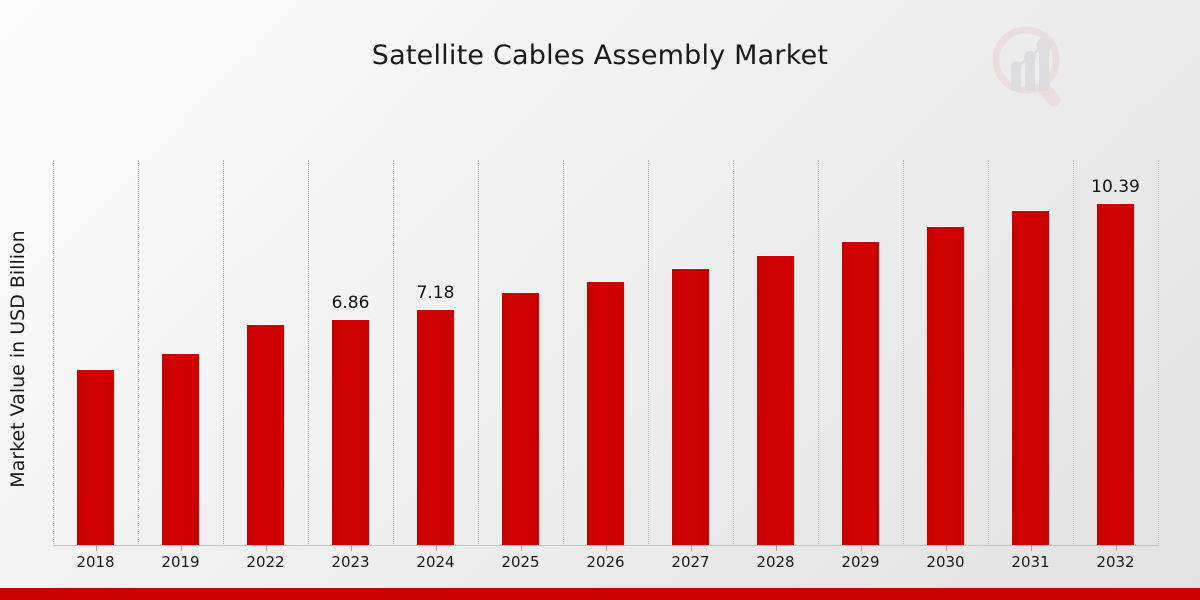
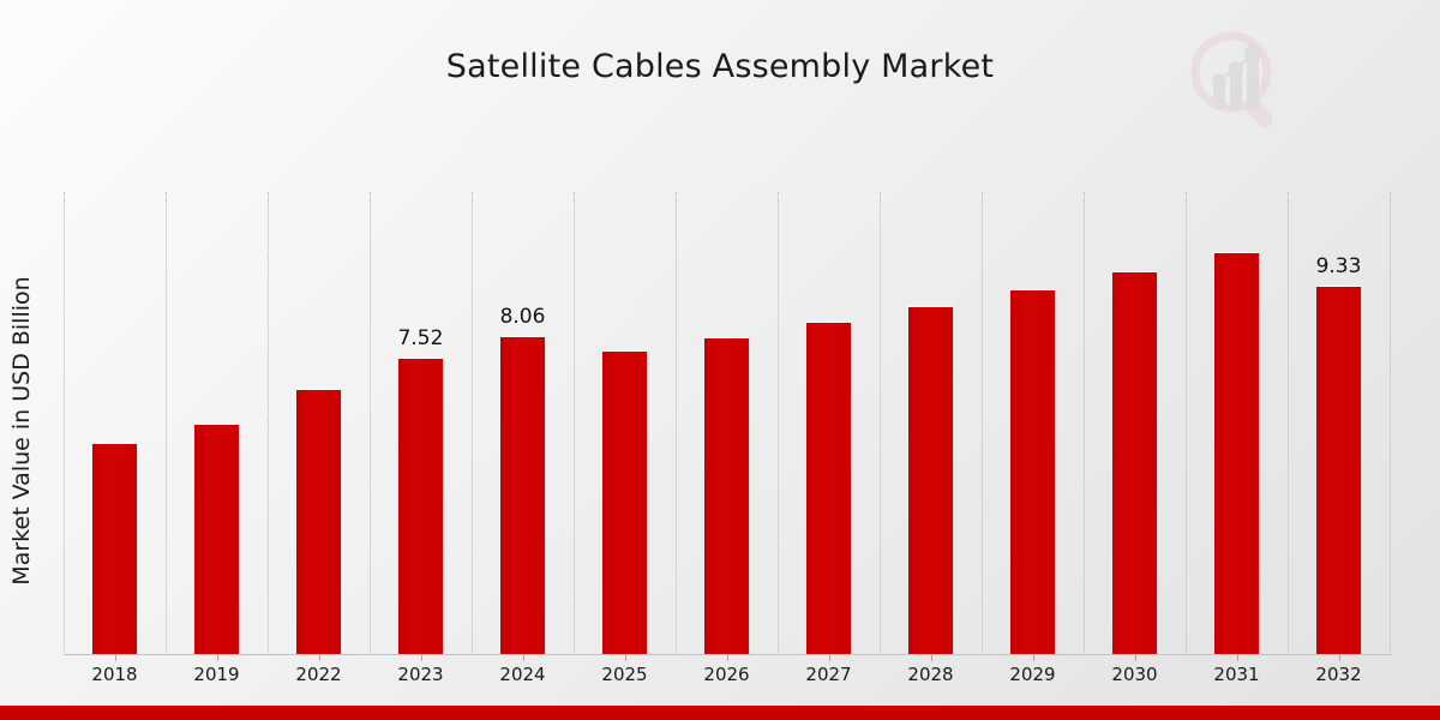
2023: 6.86 -> 7.52
2024: 7.18 -> 8.06
2032: 10.39 -> 9.33
